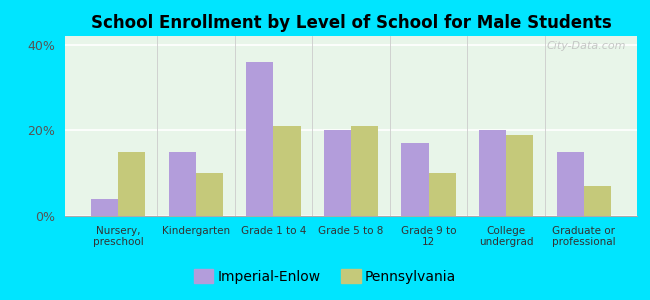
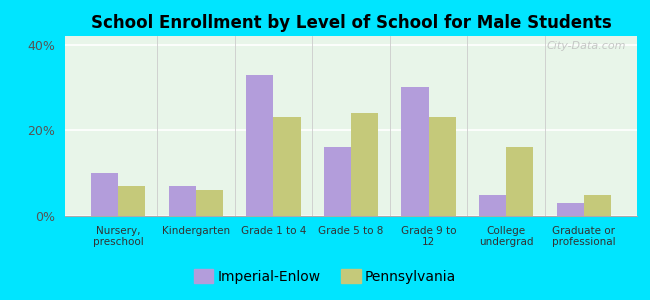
Imperial-Enlow/Nursery, preschool: 4% -> 10%
Pennsylvania/Nursery, preschool: 15% -> 7%
Imperial-Enlow/Kindergarten: 15% -> 7%
Pennsylvania/Kindergarten: 10% -> 6%
Imperial-Enlow/Grade 1 to 4: 36% -> 33%
Pennsylvania/Grade 1 to 4: 21% -> 23%
Imperial-Enlow/Grade 5 to 8: 20% -> 16%
Pennsylvania/Grade 5 to 8: 21% -> 24%
Imperial-Enlow/Grade 9 to 12: 17% -> 30%
Pennsylvania/Grade 9 to 12: 10% -> 23%
Imperial-Enlow/College undergrad: 20% -> 5%
Pennsylvania/College undergrad: 19% -> 16%
Imperial-Enlow/Graduate or professional: 15% -> 3%
Pennsylvania/Graduate or professional: 7% -> 5%
